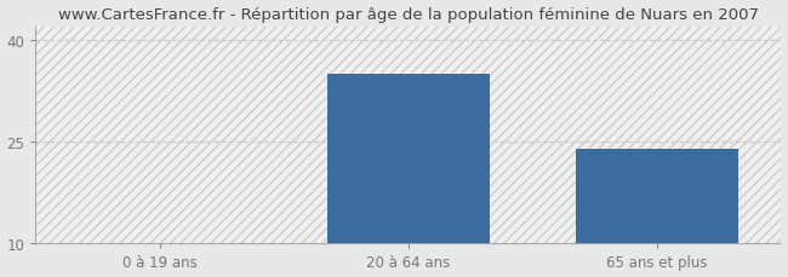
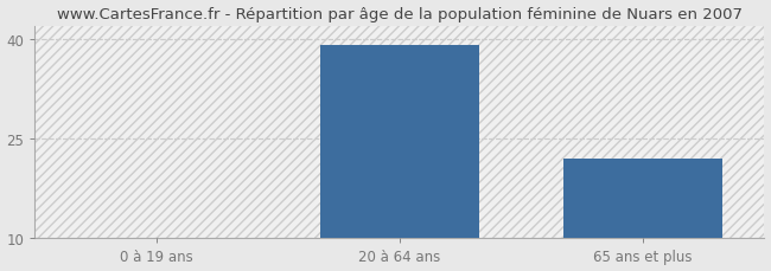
20 à 64 ans: 35 -> 39
65 ans et plus: 24 -> 22
